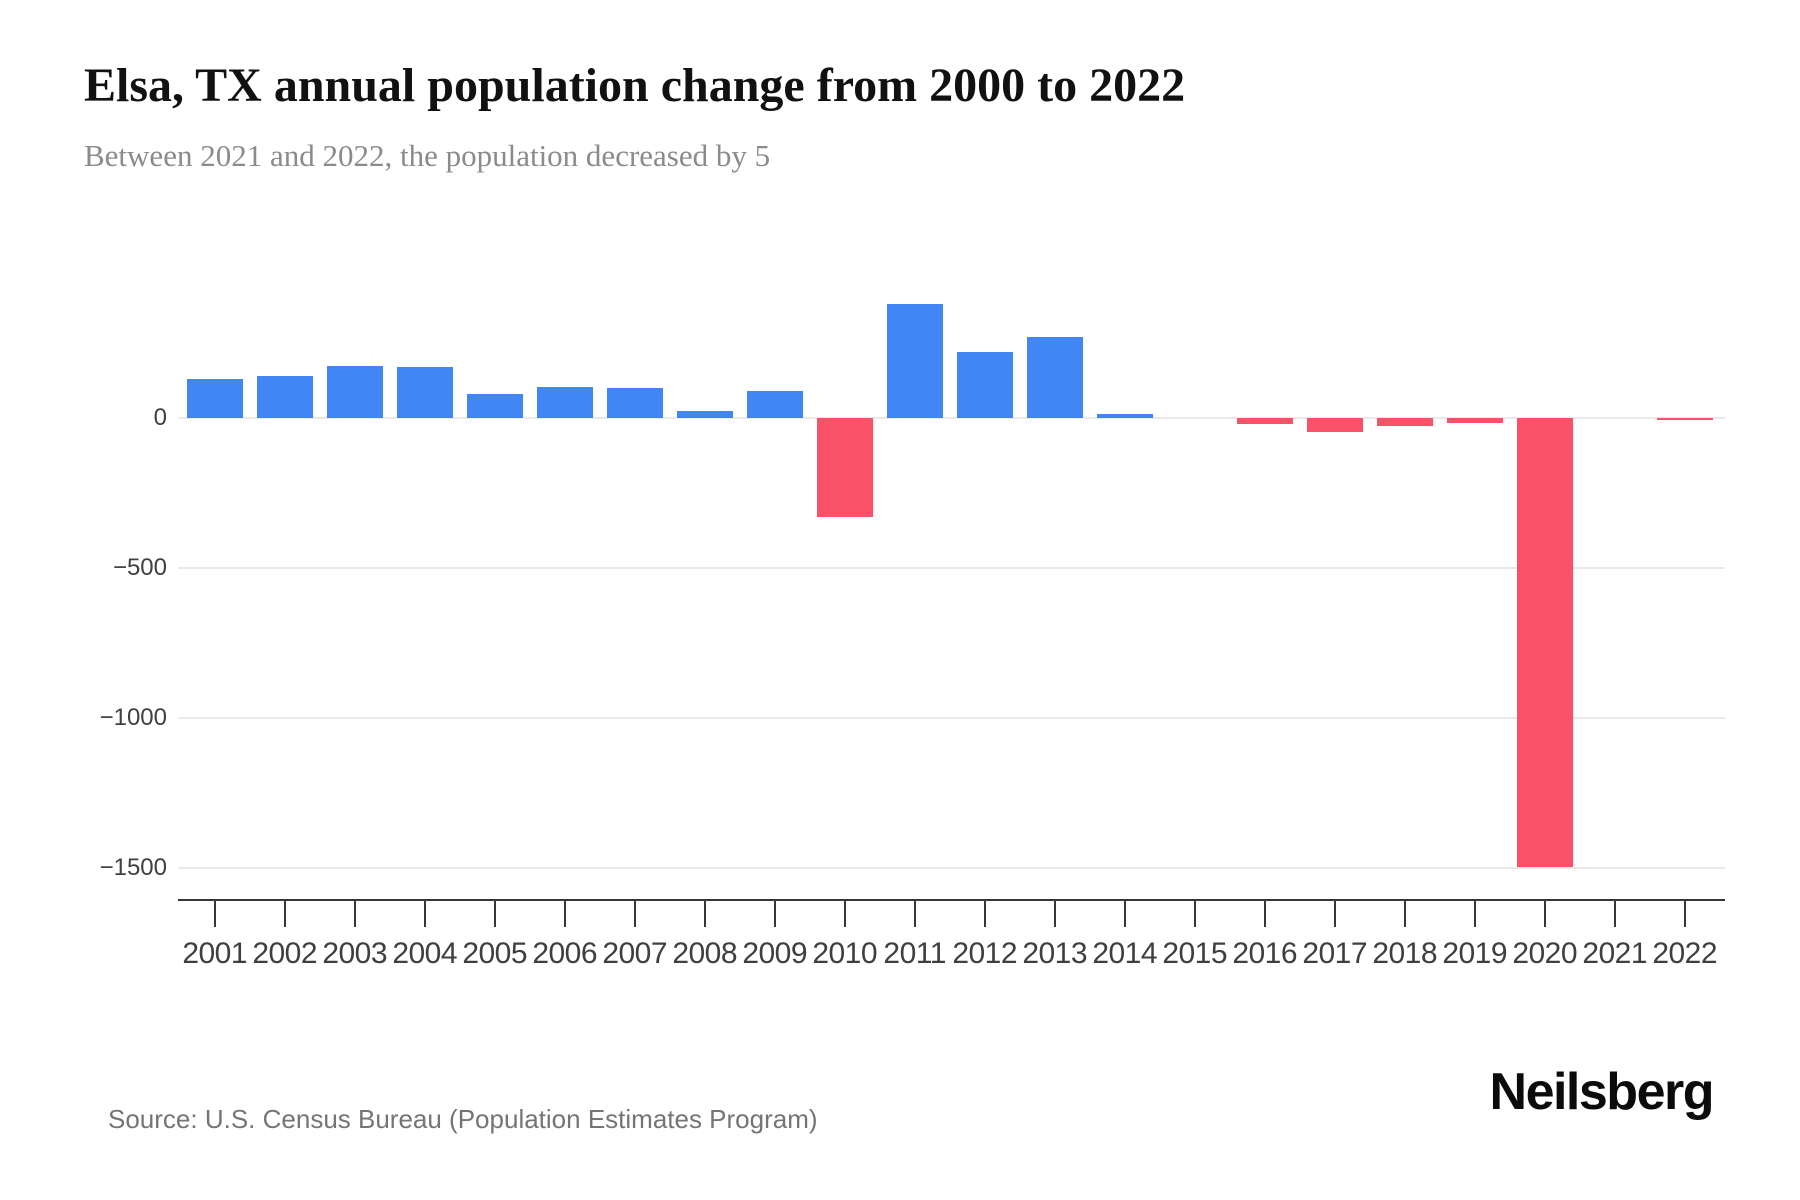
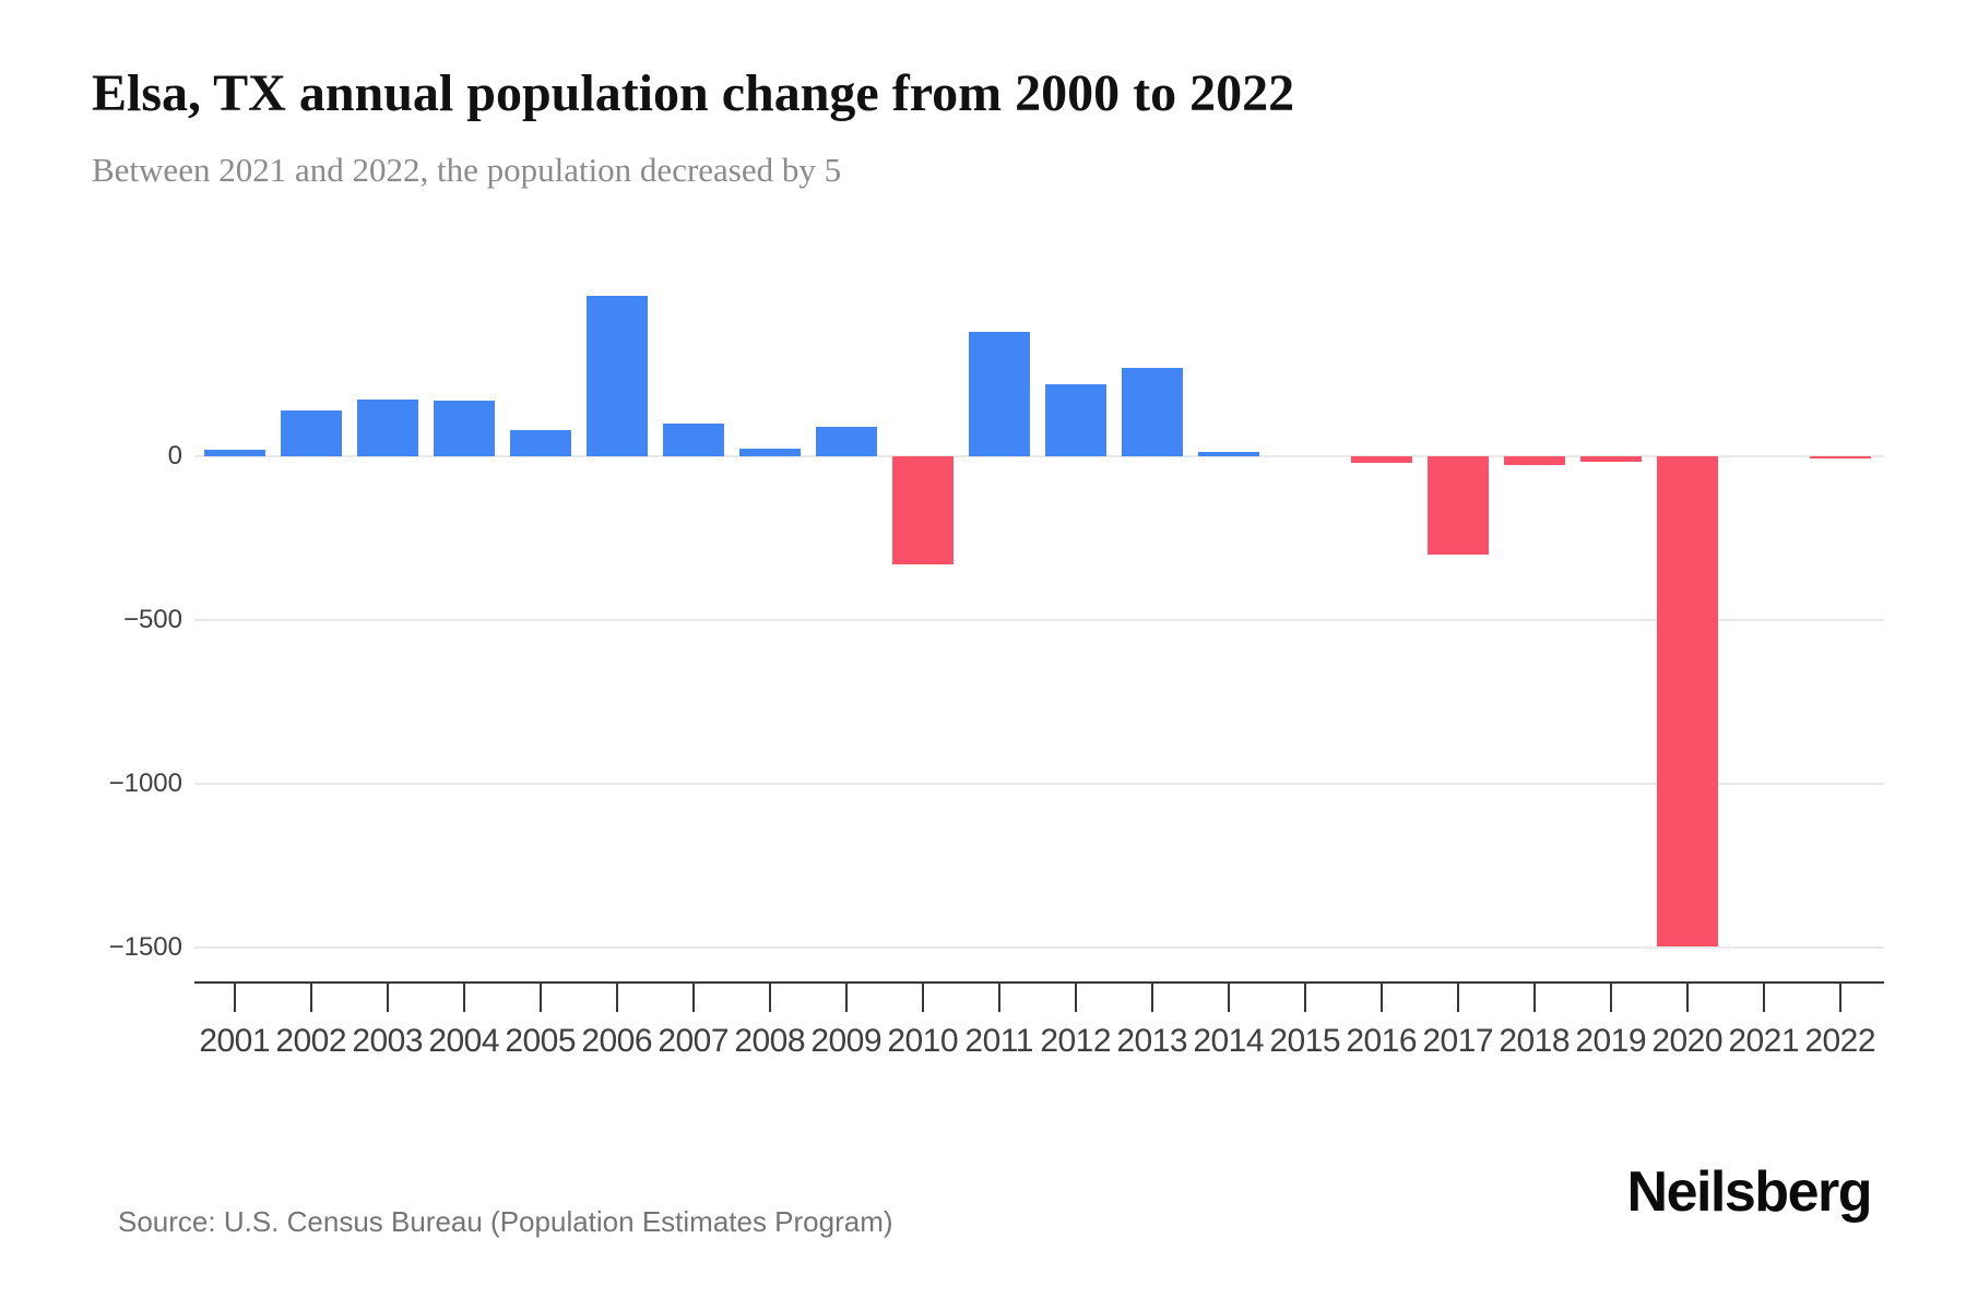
2001: 130 -> 20
2006: 100 -> 490
2017: -40 -> -300
